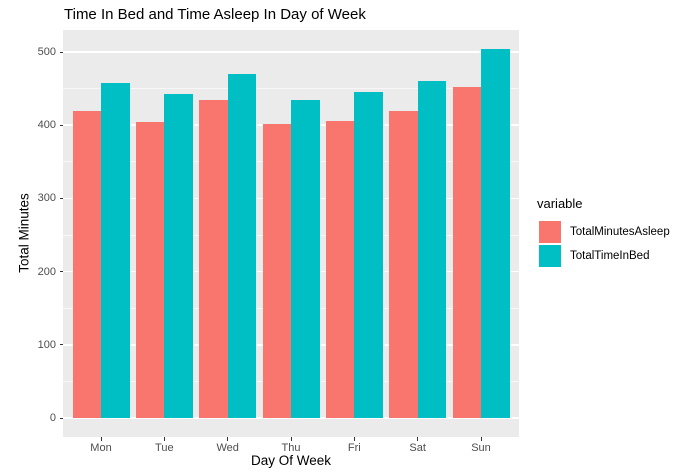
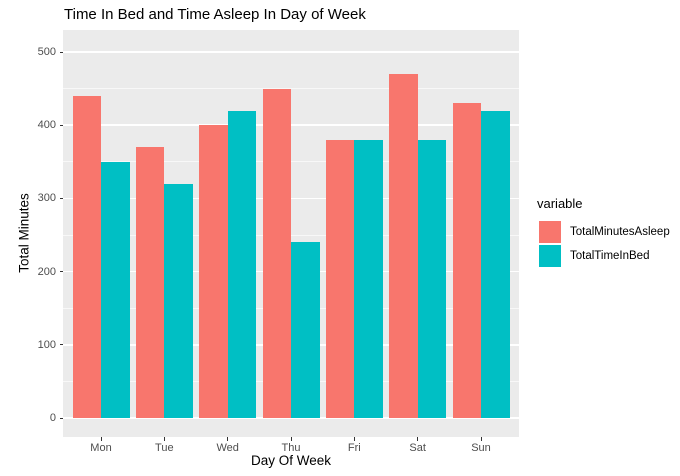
TotalMinutesAsleep/Mon: 420 -> 440
TotalTimeInBed/Mon: 460 -> 350
TotalMinutesAsleep/Tue: 400 -> 370
TotalTimeInBed/Tue: 440 -> 320
TotalMinutesAsleep/Wed: 430 -> 400
TotalTimeInBed/Wed: 470 -> 420
TotalMinutesAsleep/Thu: 400 -> 450
TotalTimeInBed/Thu: 430 -> 240
TotalMinutesAsleep/Fri: 410 -> 380
TotalTimeInBed/Fri: 450 -> 380
TotalMinutesAsleep/Sat: 420 -> 470
TotalTimeInBed/Sat: 460 -> 380
TotalMinutesAsleep/Sun: 450 -> 430
TotalTimeInBed/Sun: 500 -> 420
